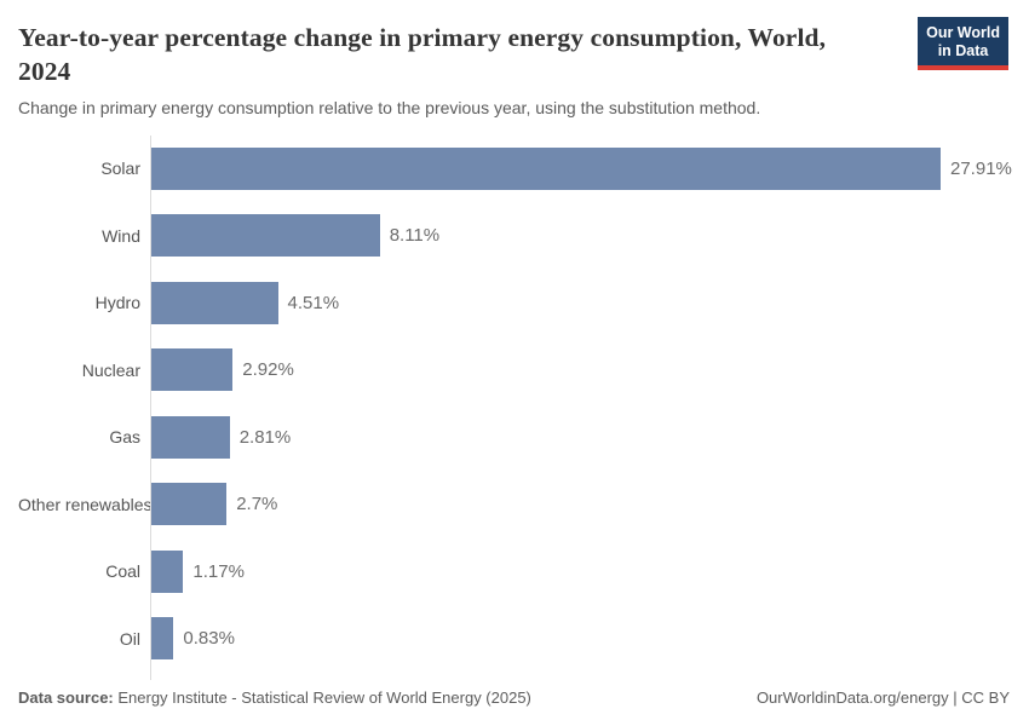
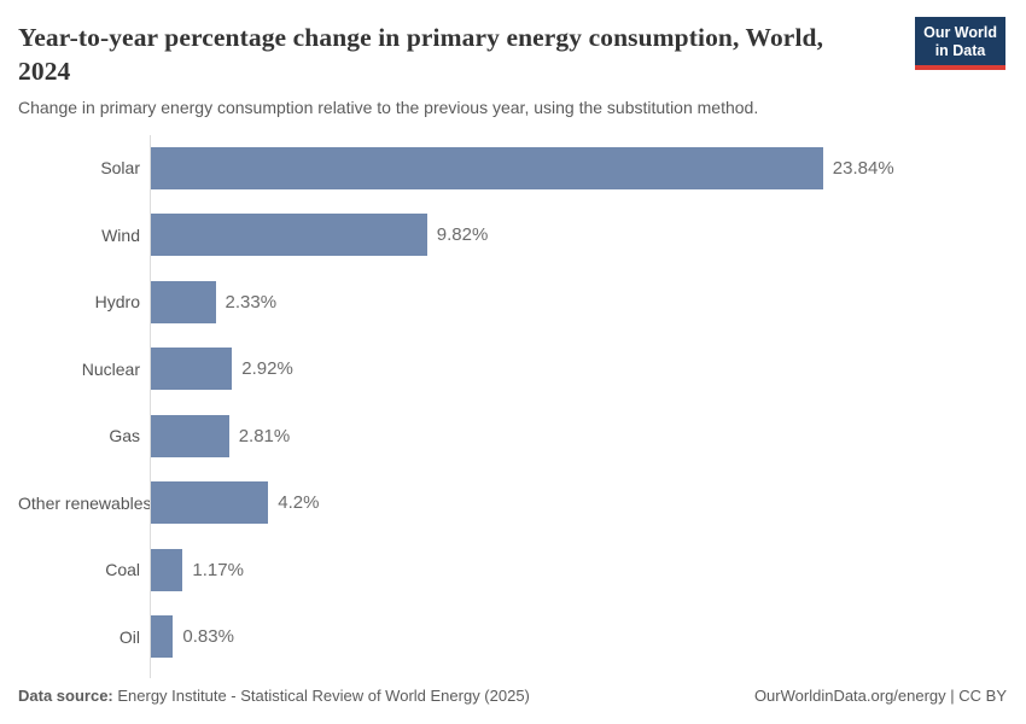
Solar: 27.91% -> 23.84%
Wind: 8.11% -> 9.82%
Hydro: 4.51% -> 2.33%
Other renewables: 2.7% -> 4.2%
